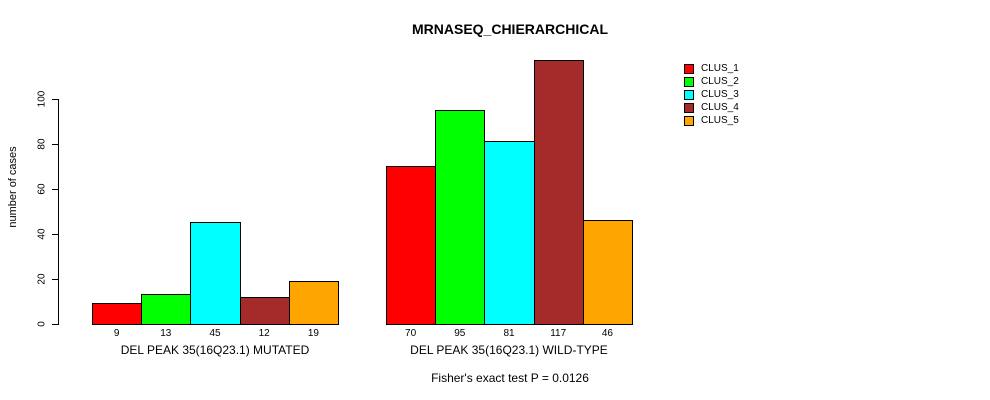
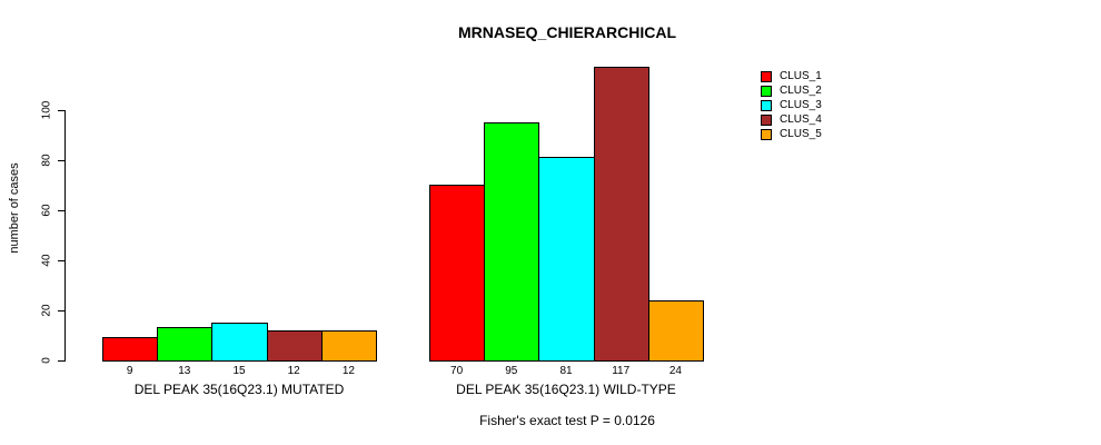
CLUS_3/DEL PEAK 35(16Q23.1) MUTATED: 45 -> 15
CLUS_5/DEL PEAK 35(16Q23.1) MUTATED: 19 -> 12
CLUS_5/DEL PEAK 35(16Q23.1) WILD-TYPE: 46 -> 24
